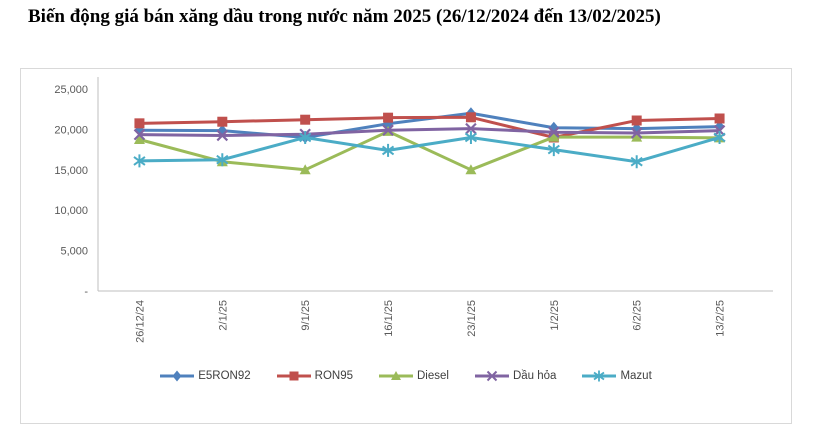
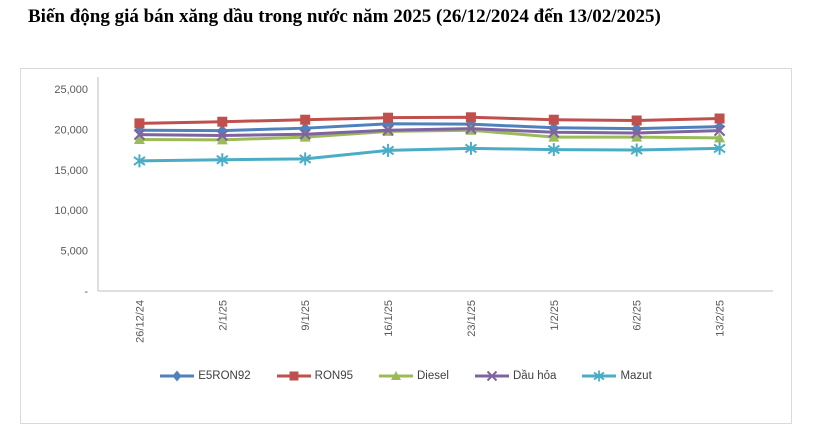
Diesel/2/1/25: 16000 -> 19000
E5RON92/9/1/25: 19000 -> 20000
Diesel/9/1/25: 15000 -> 19000
Mazut/9/1/25: 19000 -> 16000
E5RON92/23/1/25: 22000 -> 21000
Diesel/23/1/25: 15000 -> 20000
Mazut/23/1/25: 19000 -> 18000
RON95/1/2/25: 19000 -> 21000
Mazut/6/2/25: 16000 -> 17000
Mazut/13/2/25: 19000 -> 18000
